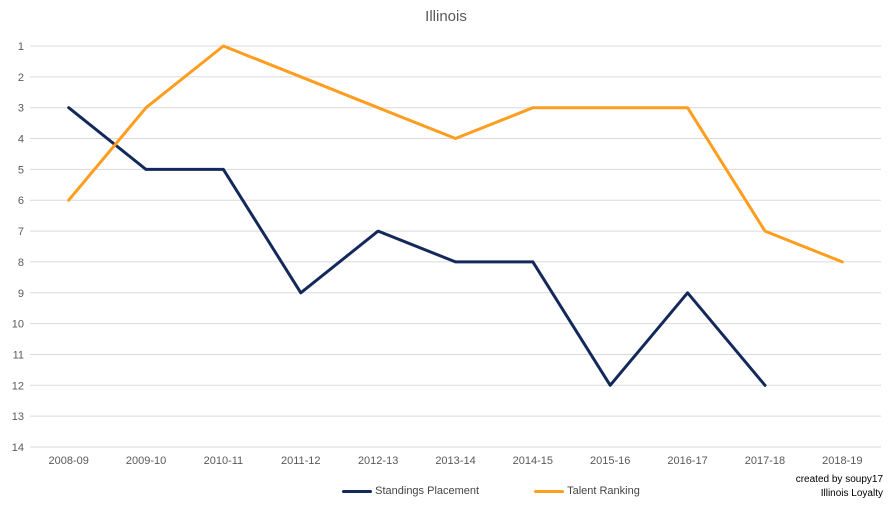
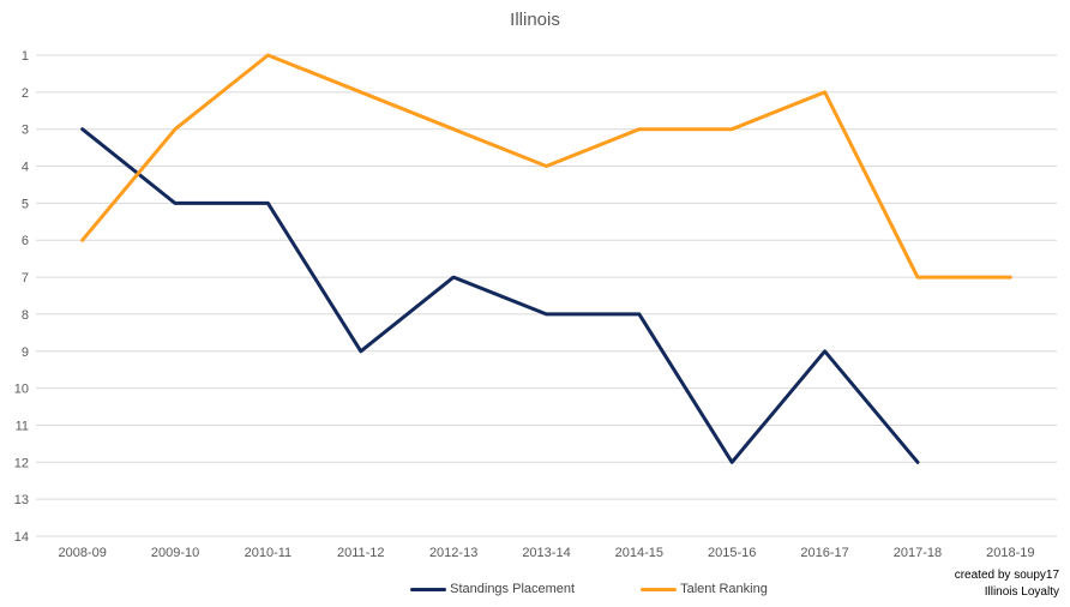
Talent Ranking/2016-17: 3 -> 2
Talent Ranking/2018-19: 8 -> 7
